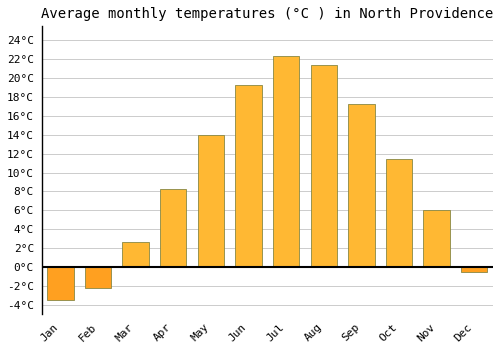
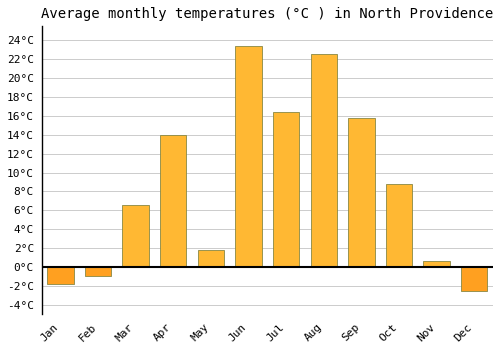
Jan: -3.5°C -> -1.8°C
Feb: -2.2°C -> -1.0°C
Mar: 2.6°C -> 6.6°C
Apr: 8.3°C -> 14.0°C
May: 14.0°C -> 1.8°C
Jun: 19.3°C -> 23.4°C
Jul: 22.3°C -> 16.4°C
Aug: 21.4°C -> 22.6°C
Sep: 17.3°C -> 15.8°C
Oct: 11.4°C -> 8.8°C
Nov: 6.0°C -> 0.6°C
Dec: -0.5°C -> -2.6°C
